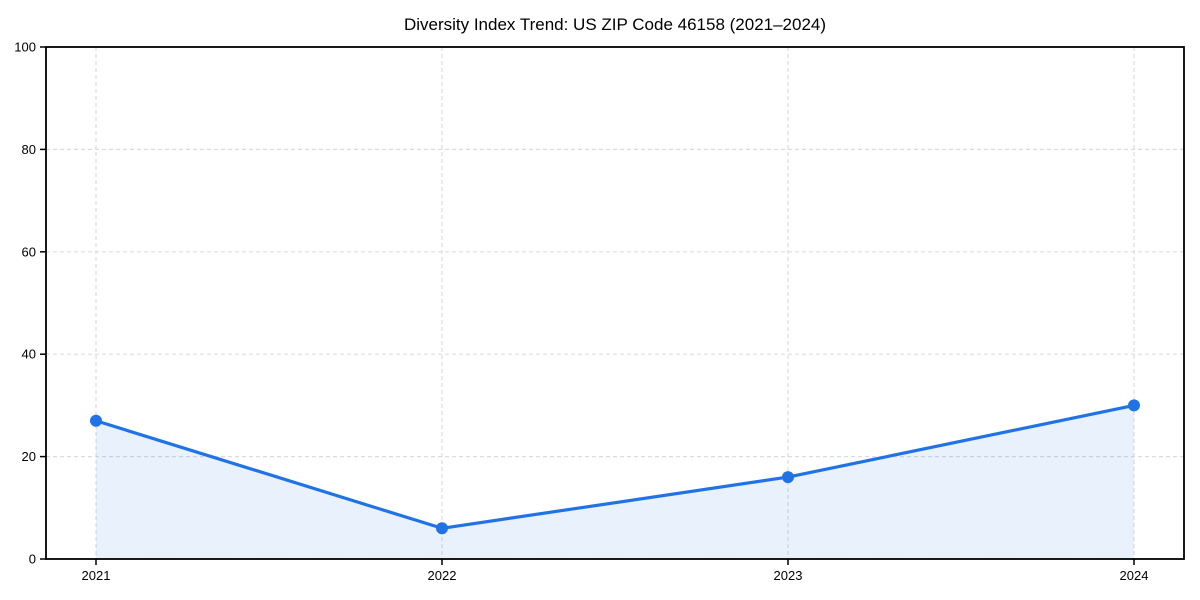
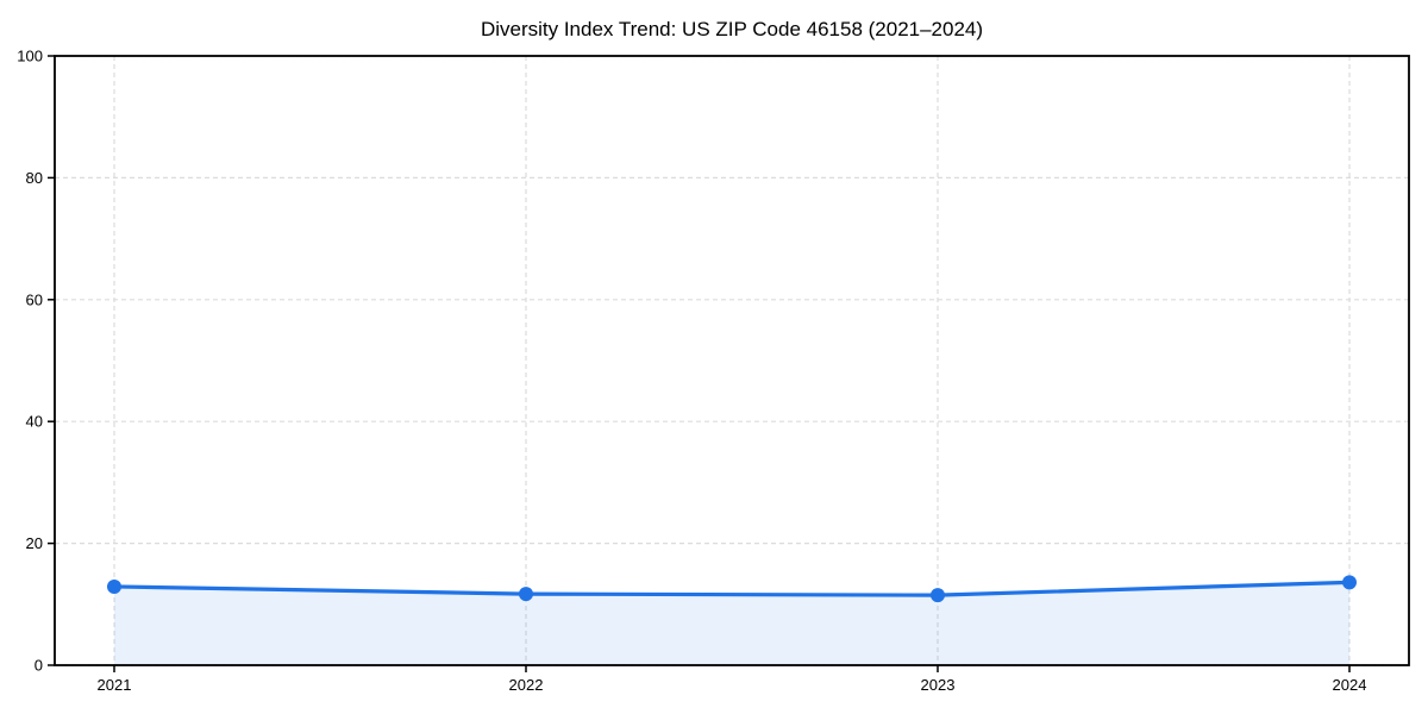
2021: 27 -> 13
2022: 6 -> 12
2023: 16 -> 12
2024: 30 -> 14
